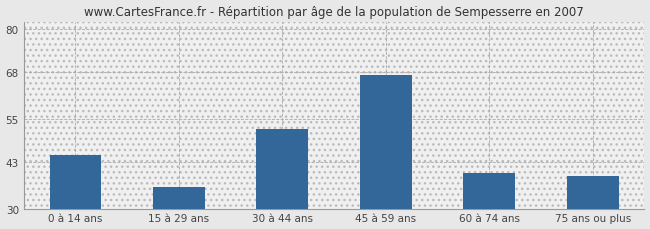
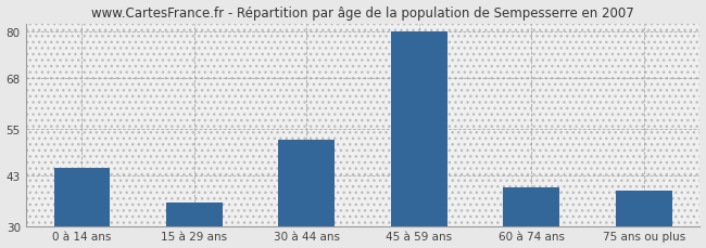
45 à 59 ans: 67 -> 80
